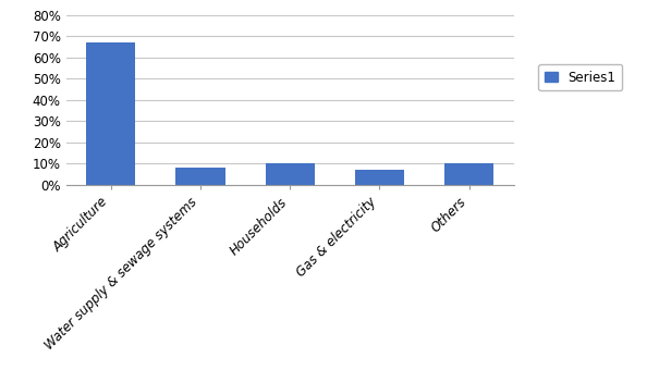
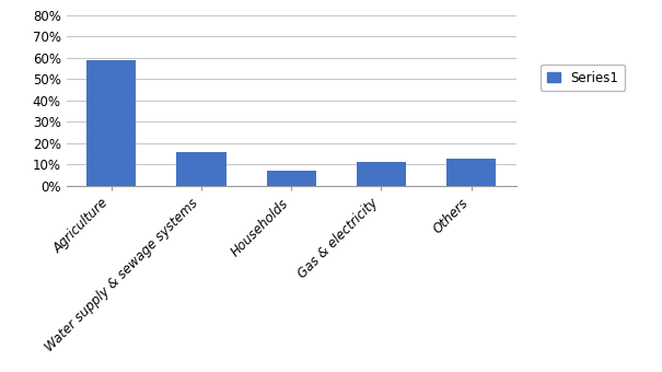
Agriculture: 67% -> 59%
Water supply & sewage systems: 8% -> 16%
Households: 10% -> 7%
Gas & electricity: 7% -> 11%
Others: 10% -> 13%
